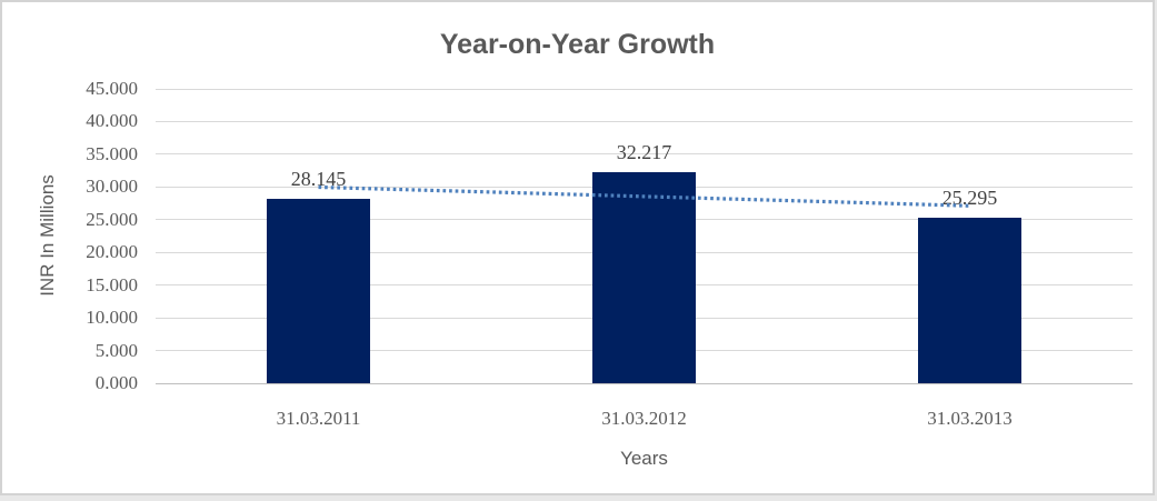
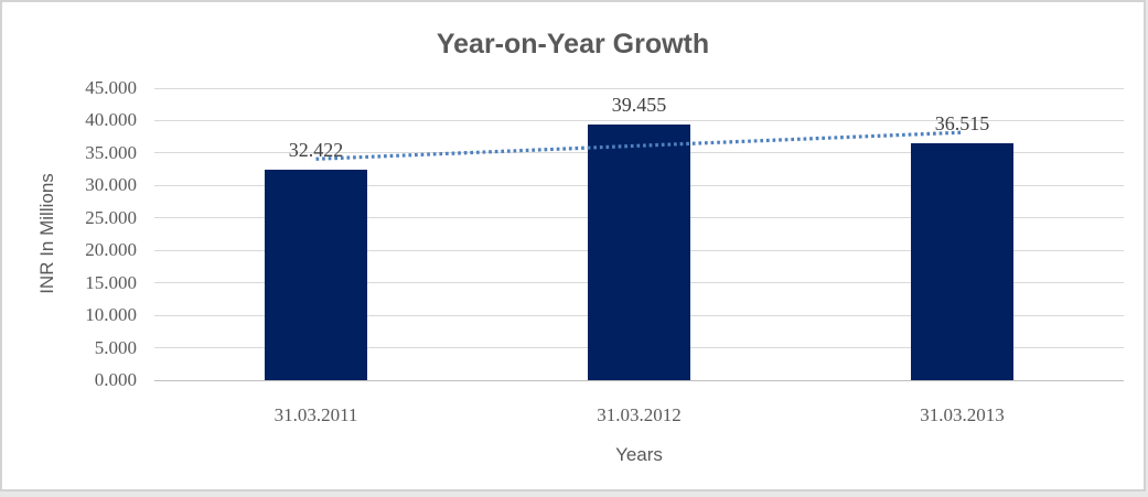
31.03.2011: 28.145 -> 32.422
31.03.2012: 32.217 -> 39.455
31.03.2013: 25.295 -> 36.515
